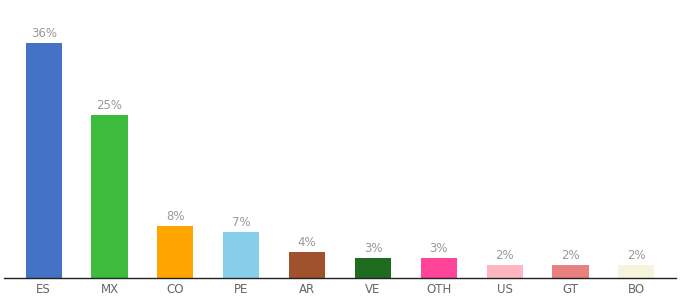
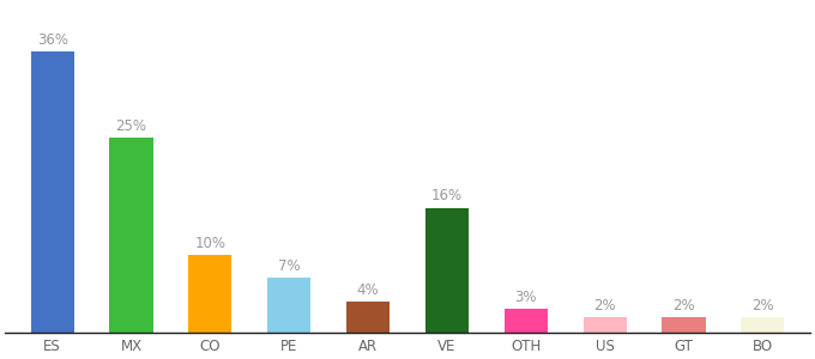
CO: 8% -> 10%
VE: 3% -> 16%
